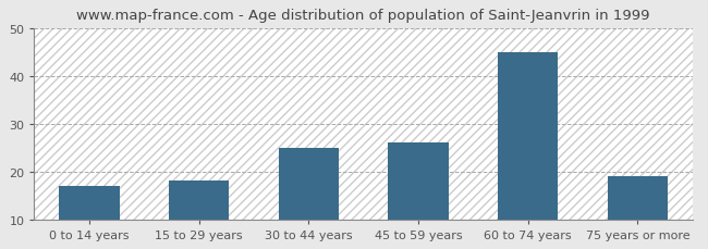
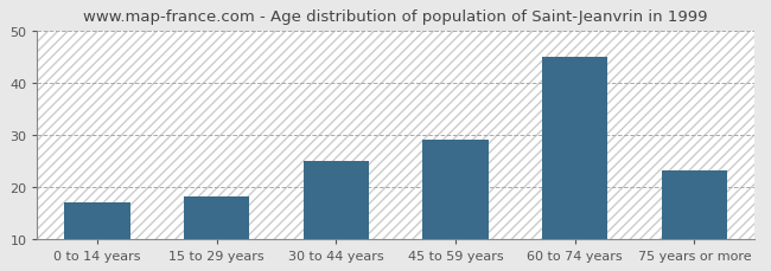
45 to 59 years: 26 -> 29
75 years or more: 19 -> 23
